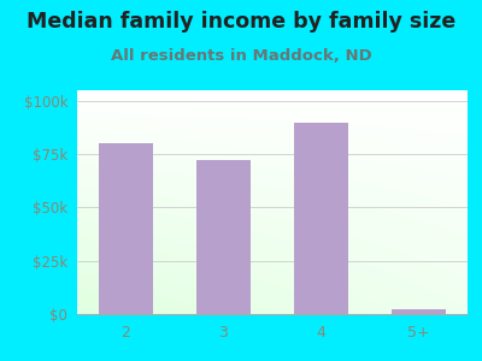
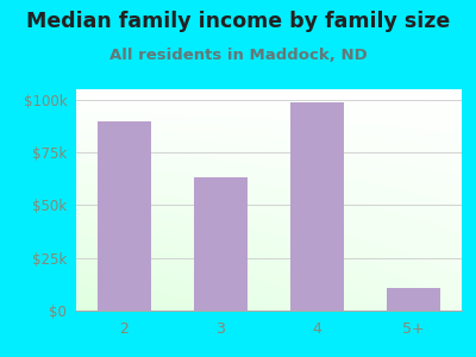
2: $80k -> $90k
3: $72k -> $63k
4: $90k -> $99k
5+: $2k -> $11k
